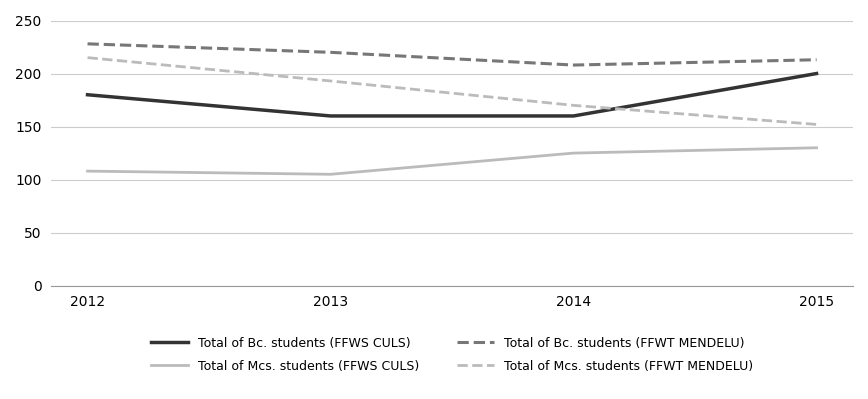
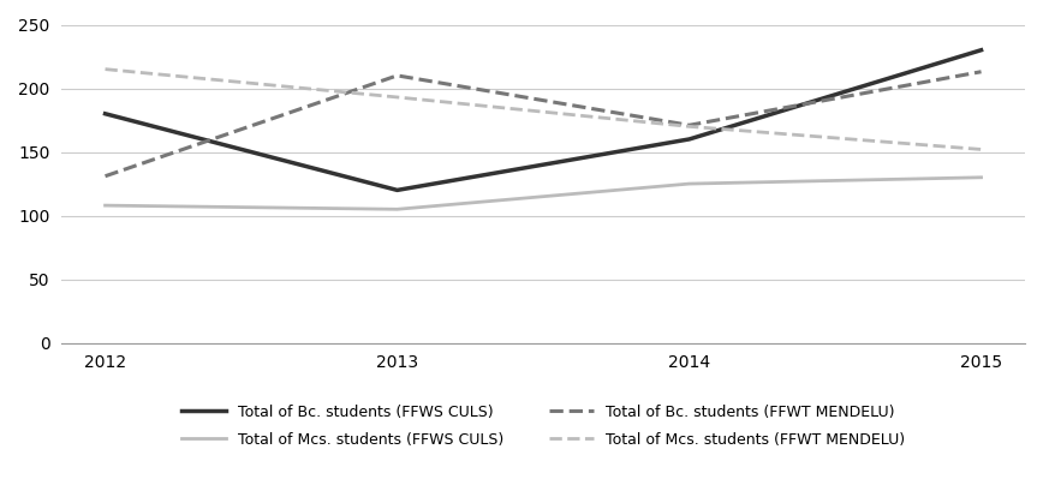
Total of Bc. students (FFWT MENDELU)/2012: 228 -> 131
Total of Bc. students (FFWS CULS)/2013: 160 -> 120
Total of Bc. students (FFWT MENDELU)/2013: 220 -> 210
Total of Bc. students (FFWT MENDELU)/2014: 208 -> 171
Total of Bc. students (FFWS CULS)/2015: 200 -> 230
